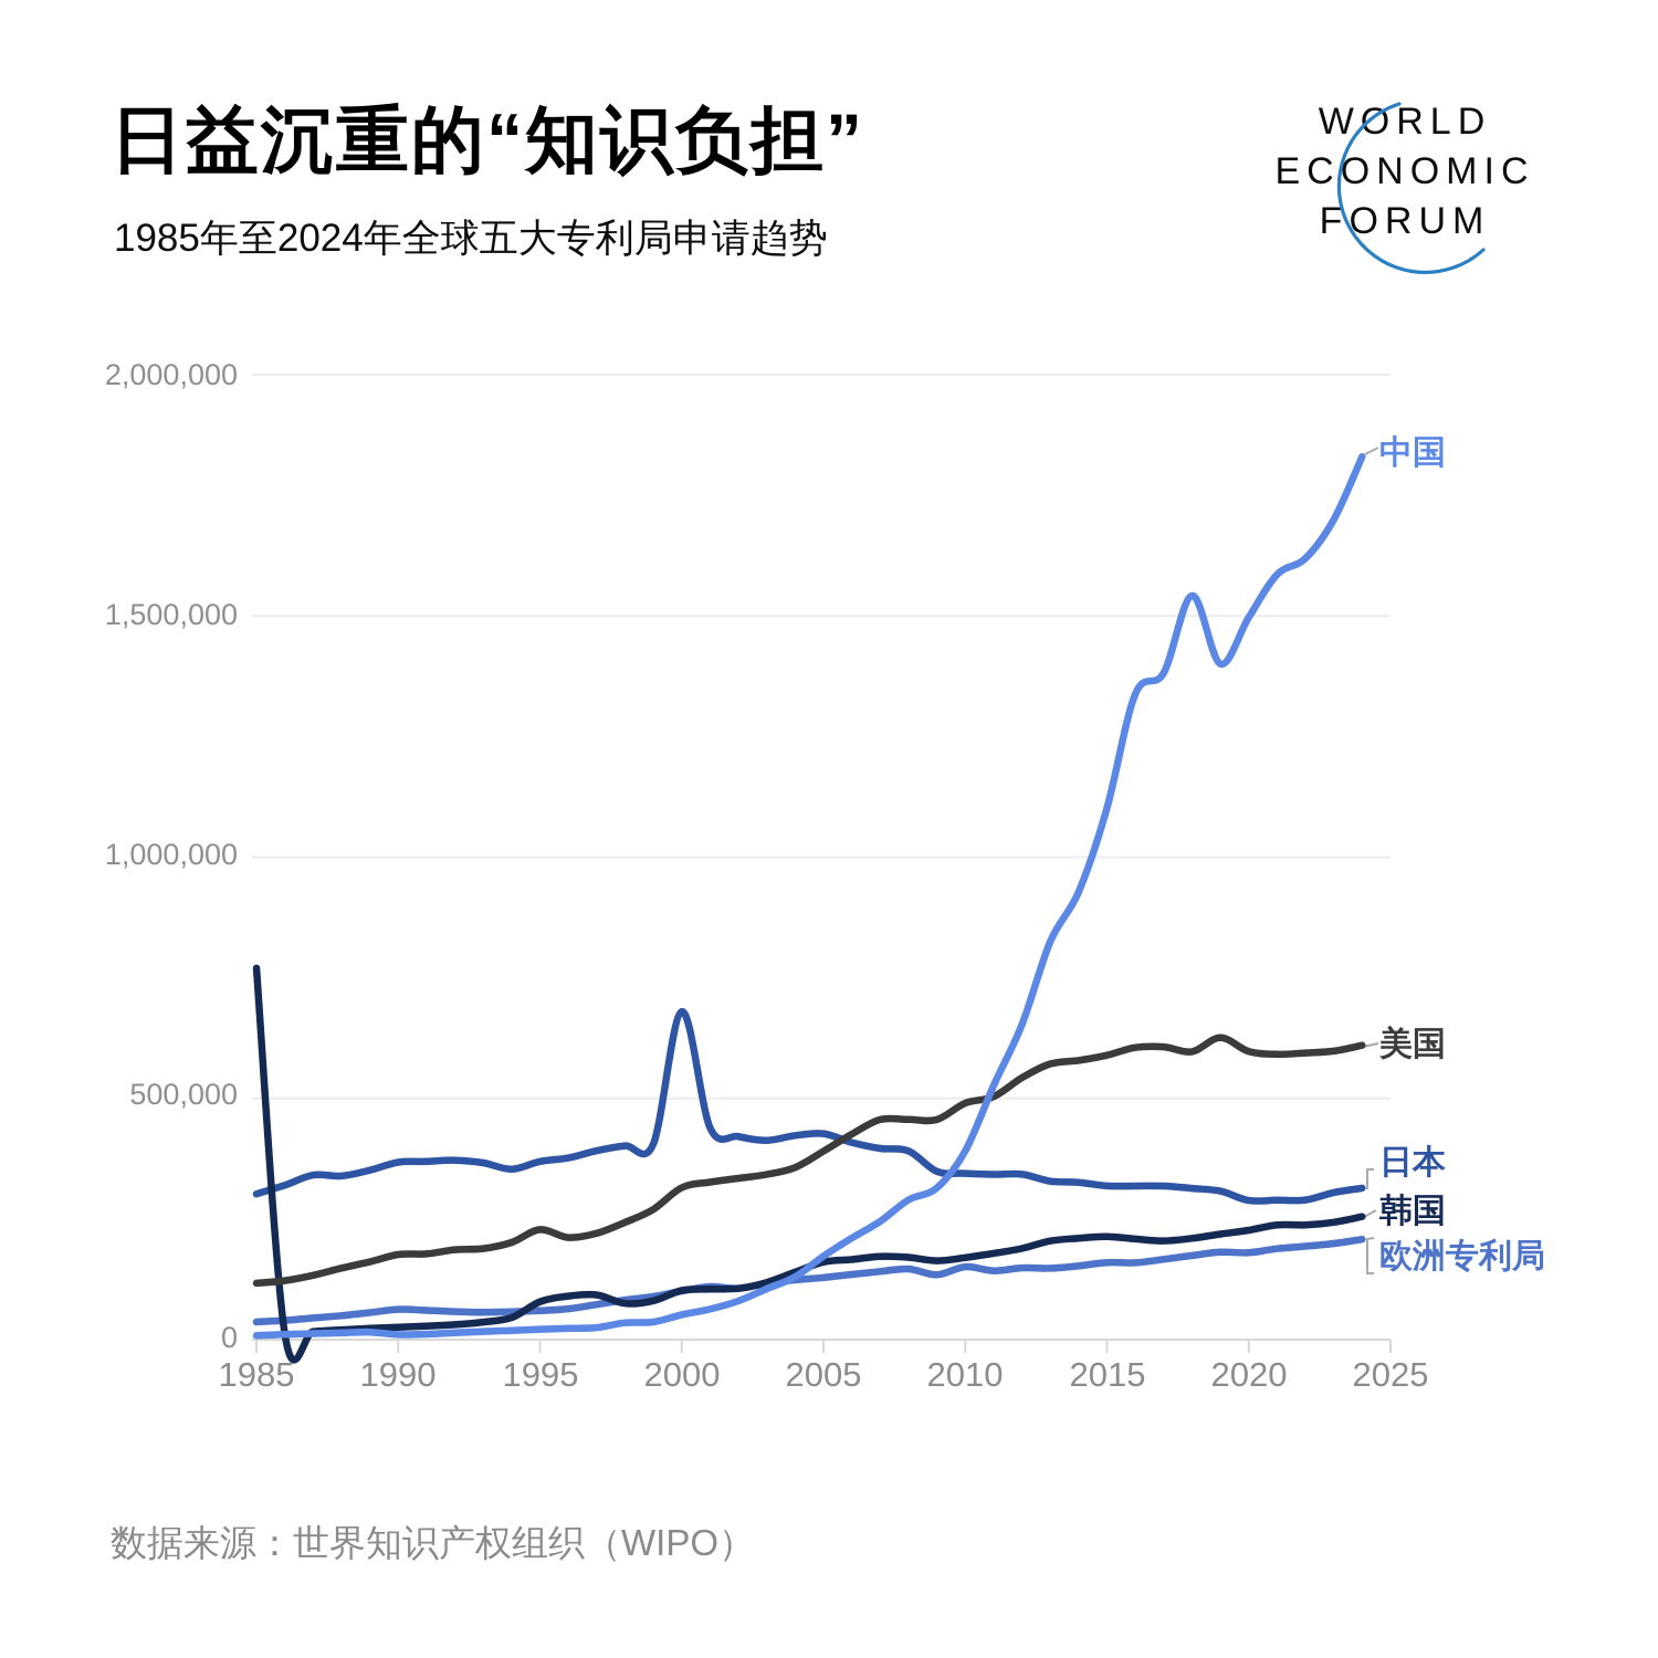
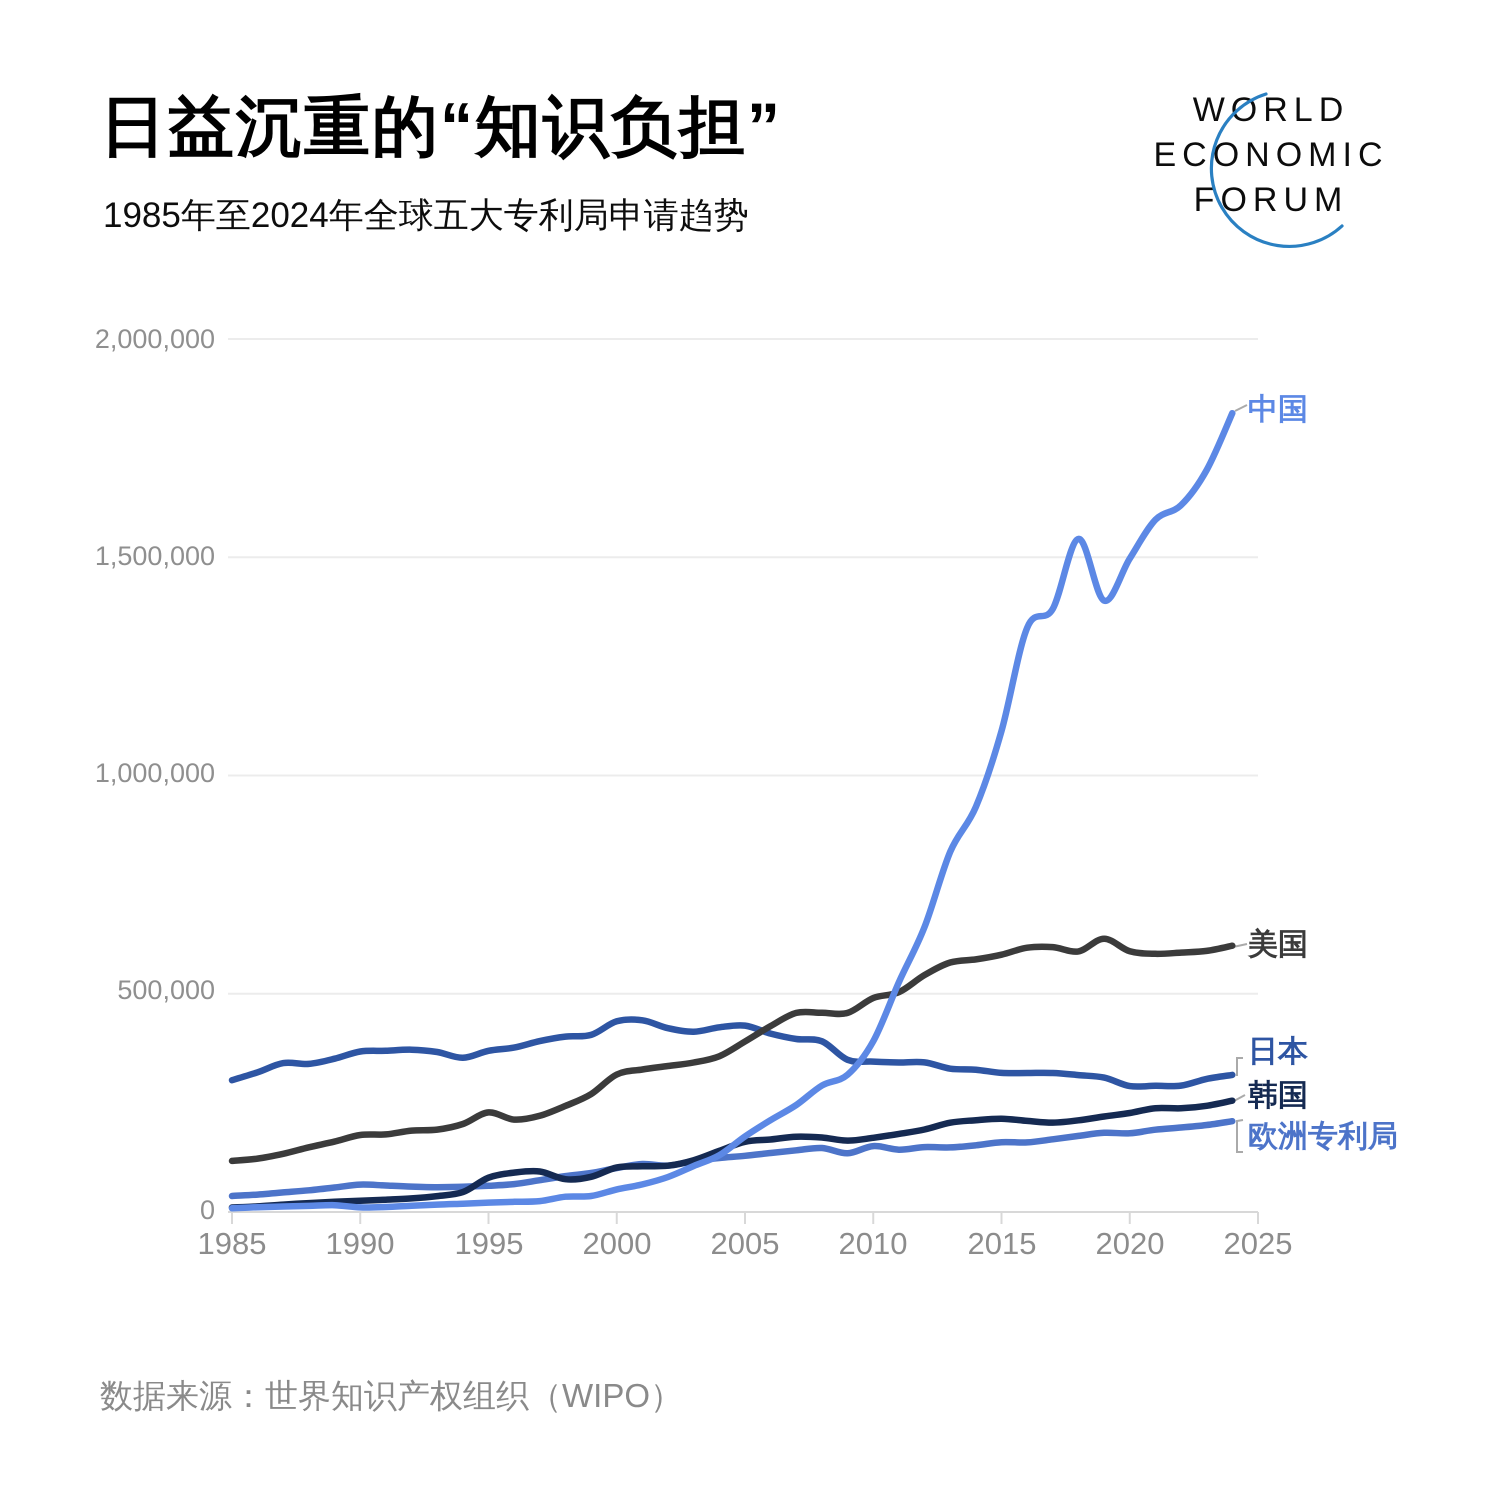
韩国/1985: 770000 -> 10000
日本/2000: 680000 -> 440000
